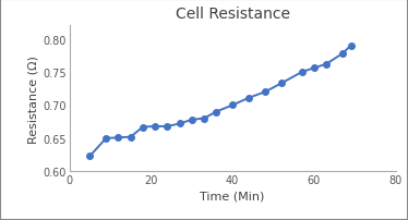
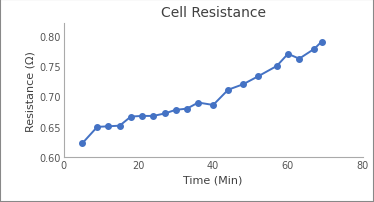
40: 0.700 -> 0.686
60: 0.756 -> 0.770
